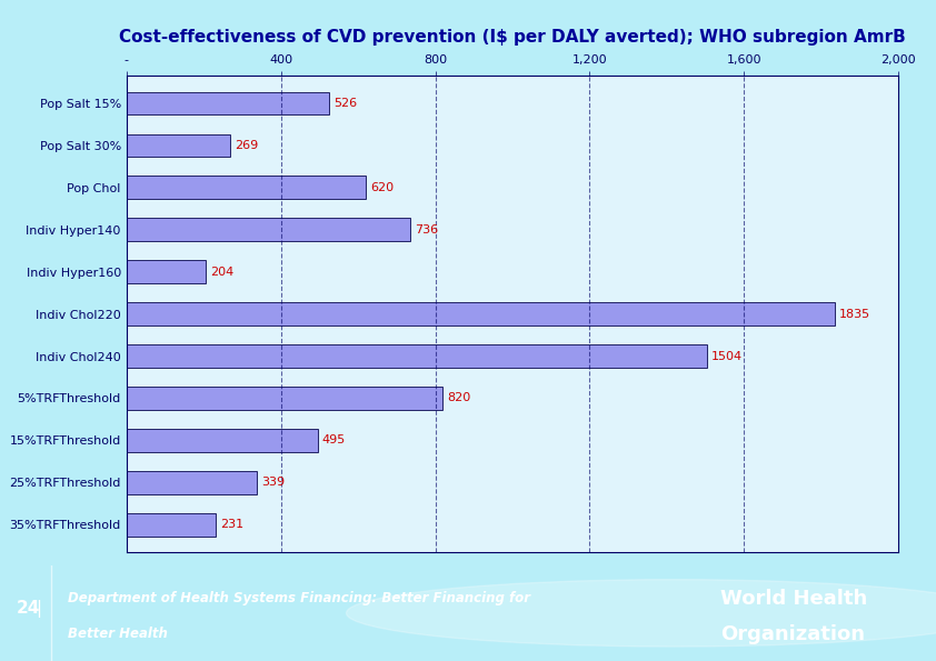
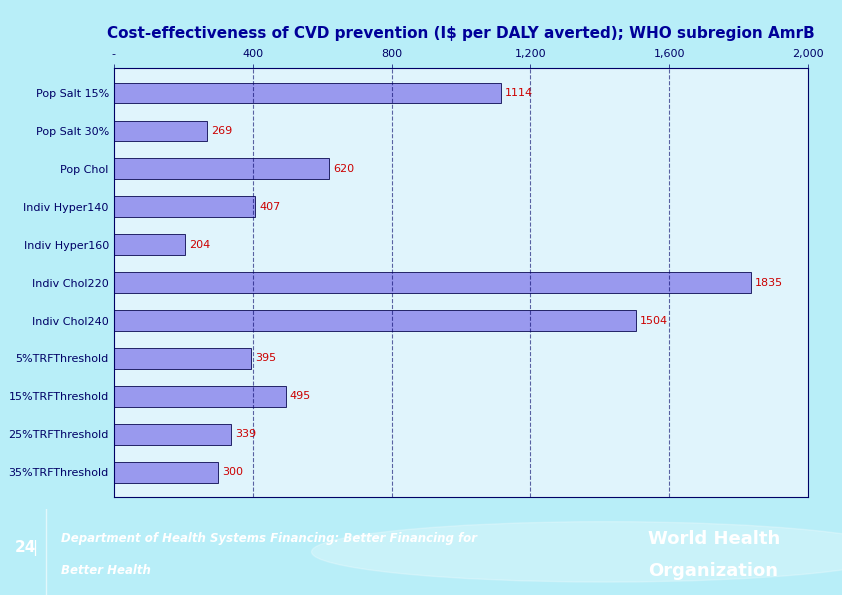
Pop Salt 15%: 526 -> 1114
Indiv Hyper140: 736 -> 407
5%TRFThreshold: 820 -> 395
35%TRFThreshold: 231 -> 300
